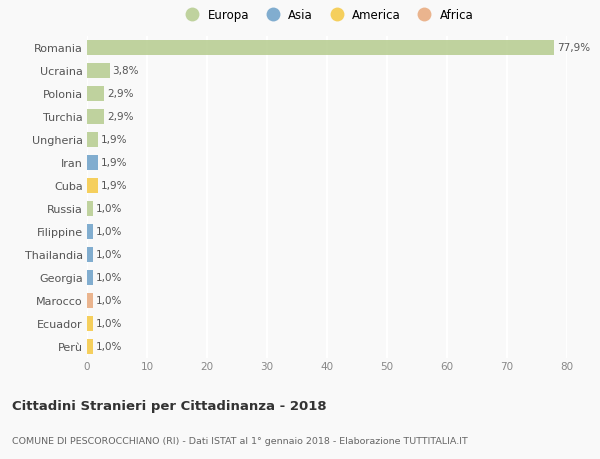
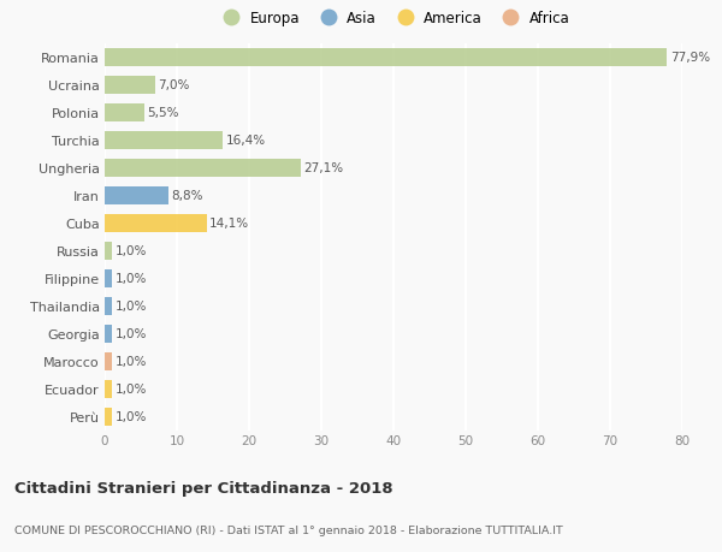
Ucraina: 3,8% -> 7,0%
Polonia: 2,9% -> 5,5%
Turchia: 2,9% -> 16,4%
Ungheria: 1,9% -> 27,1%
Iran: 1,9% -> 8,8%
Cuba: 1,9% -> 14,1%
